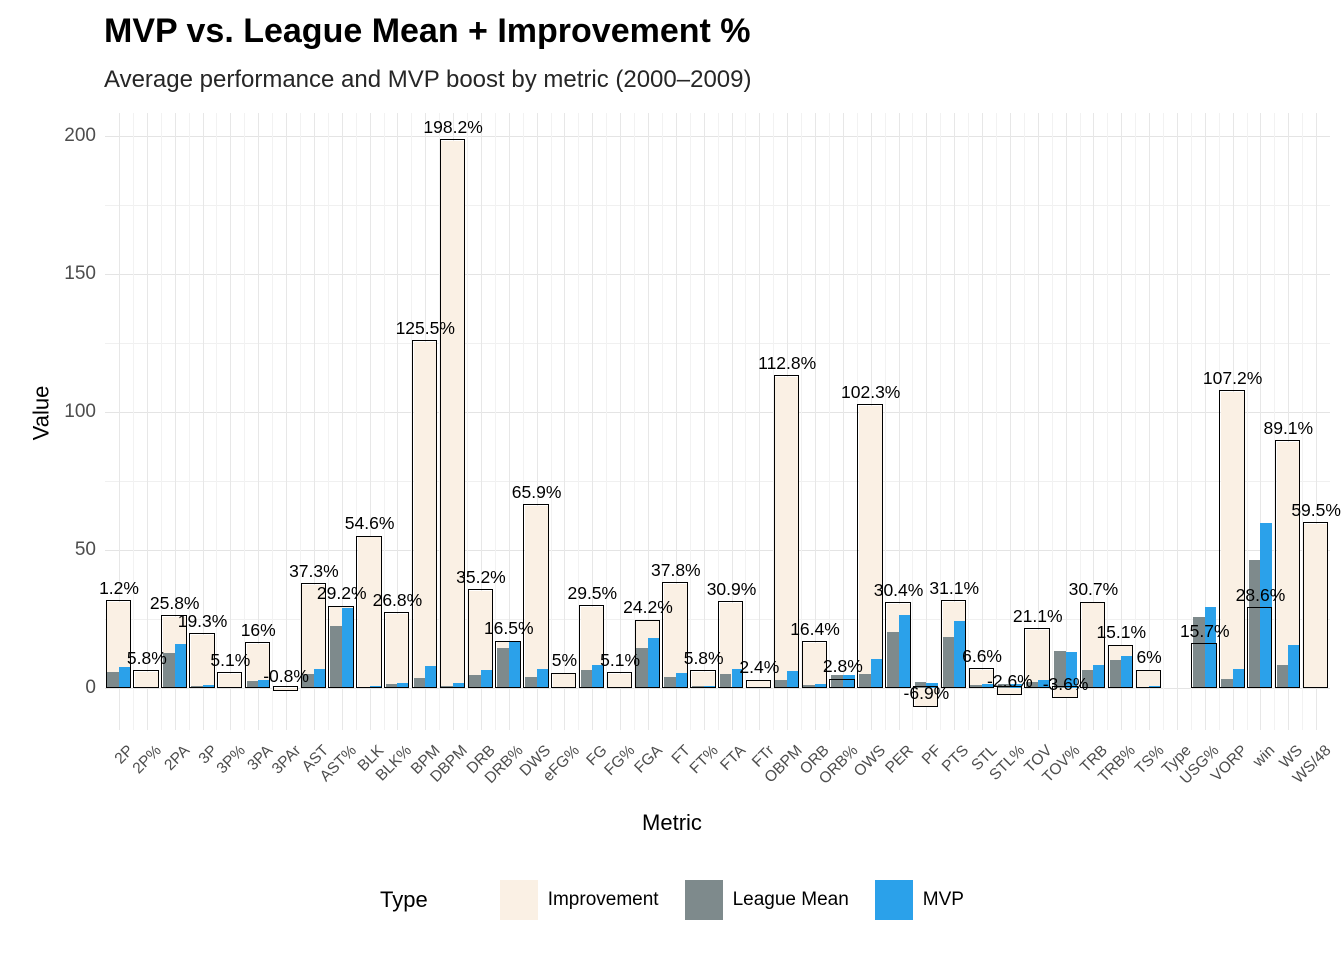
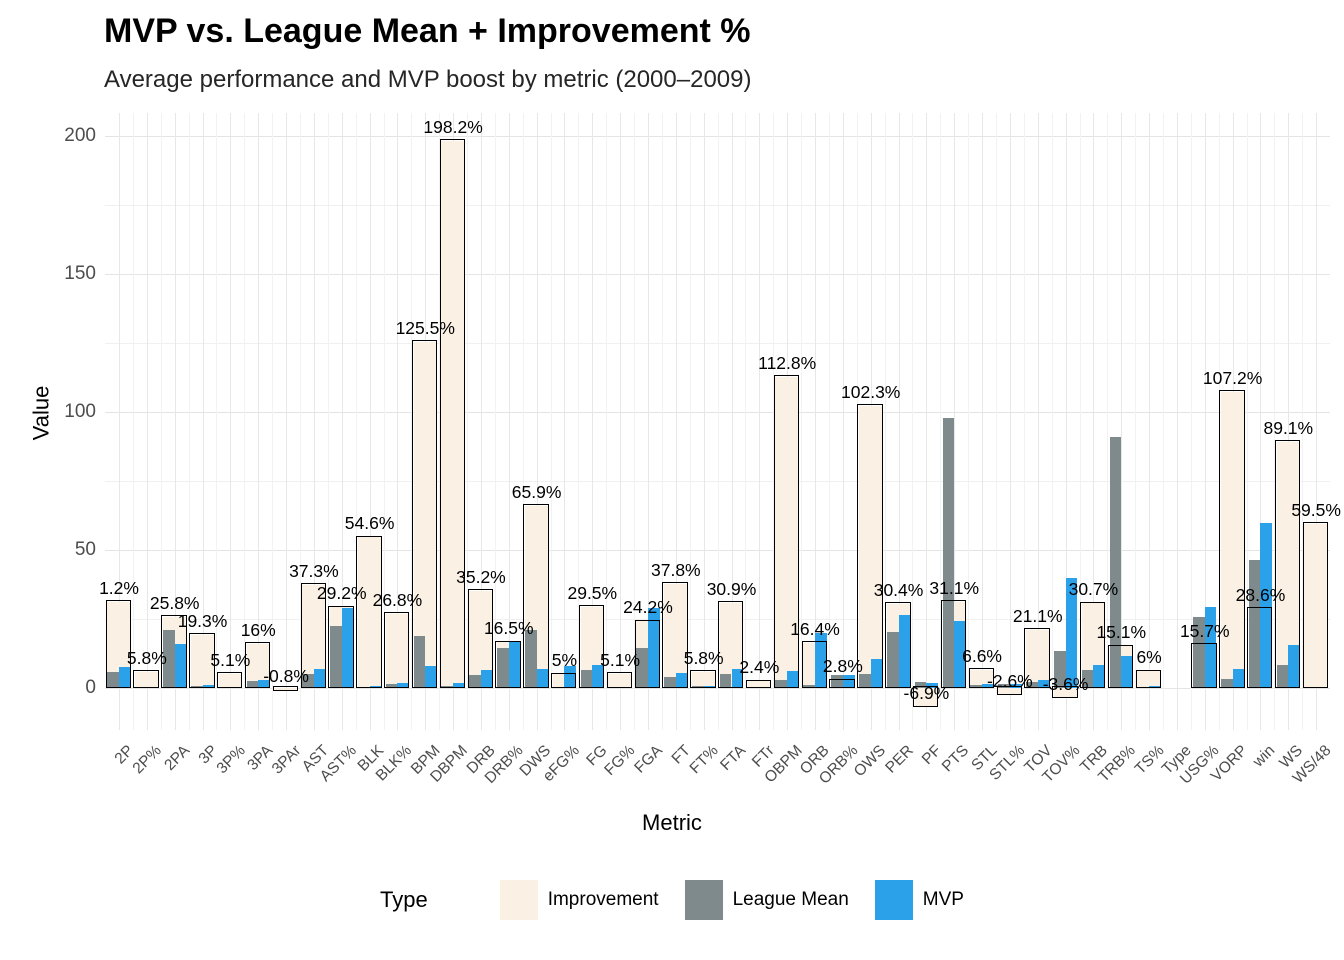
League Mean/2PA: 13 -> 21
League Mean/BPM: 4 -> 19
League Mean/DWS: 4 -> 21
MVP/eFG%: 1 -> 8
MVP/FGA: 18 -> 29
MVP/ORB: 1 -> 20
League Mean/PTS: 19 -> 98
MVP/TOV%: 13 -> 40
League Mean/TRB%: 10 -> 91
